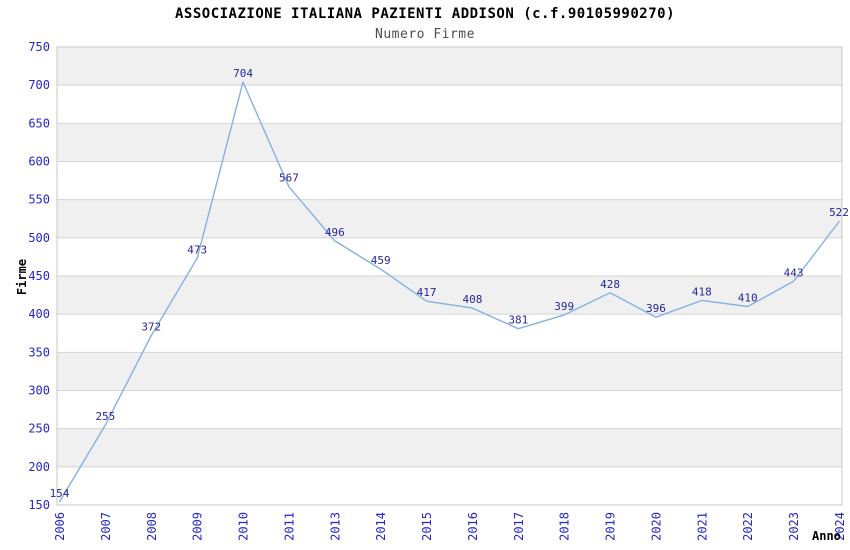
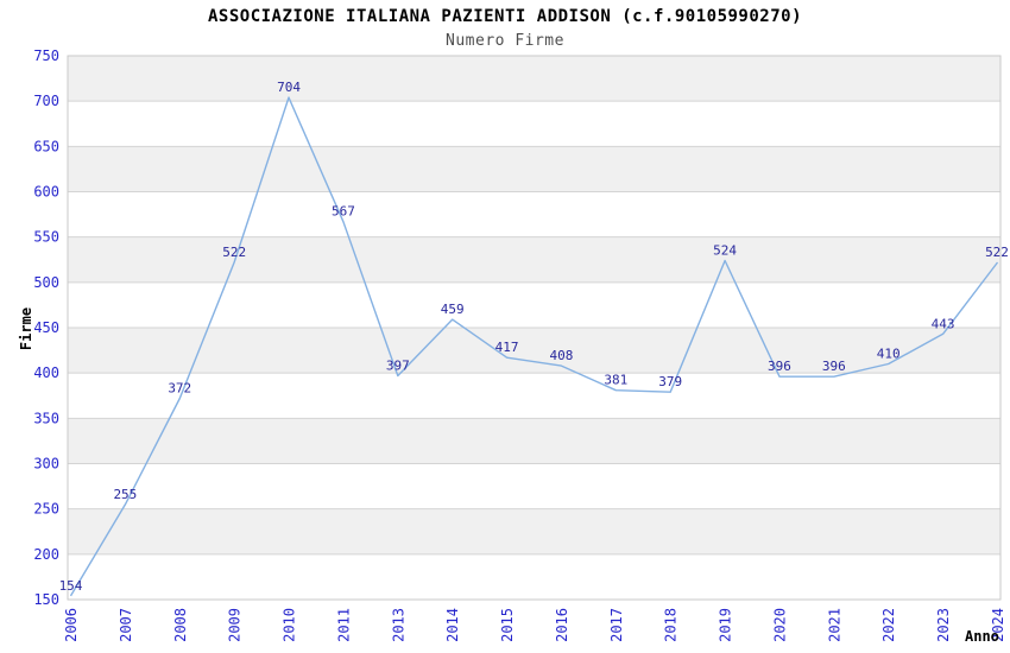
2009: 473 -> 522
2013: 496 -> 397
2018: 399 -> 379
2019: 428 -> 524
2021: 418 -> 396
